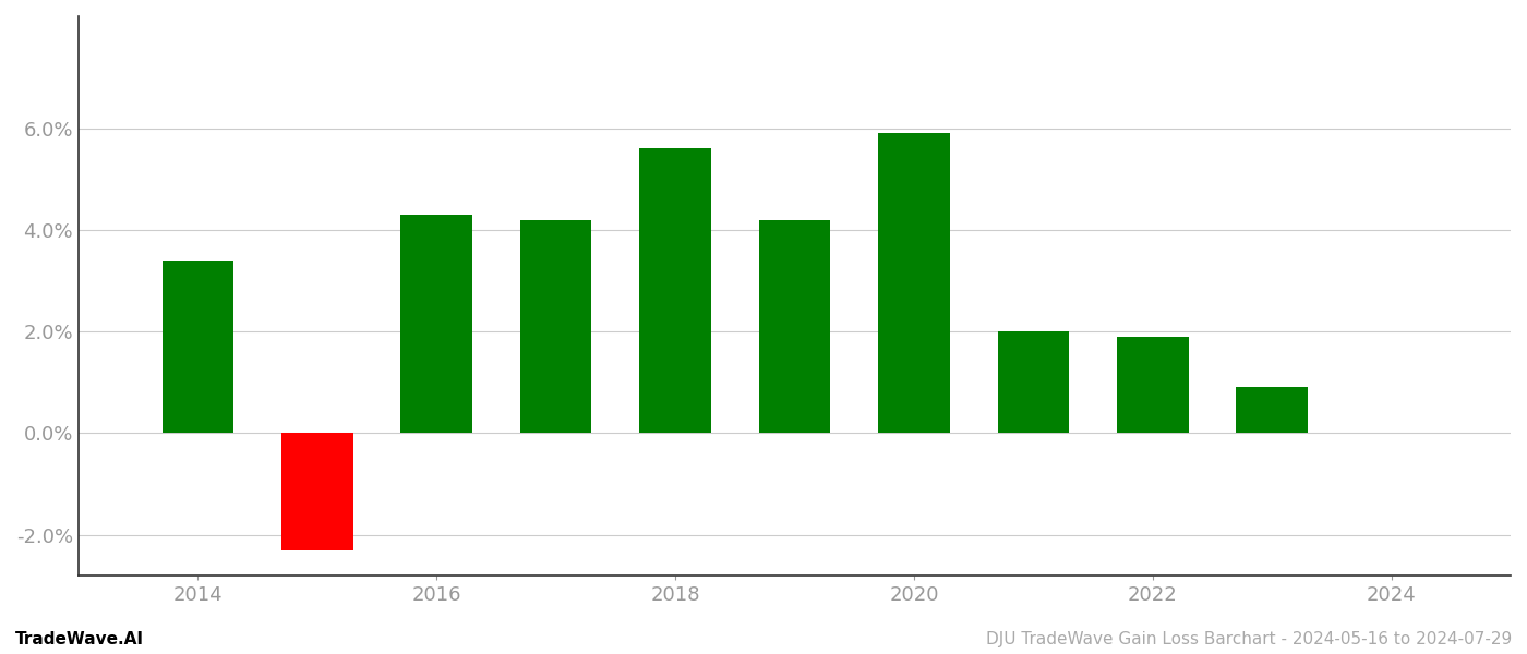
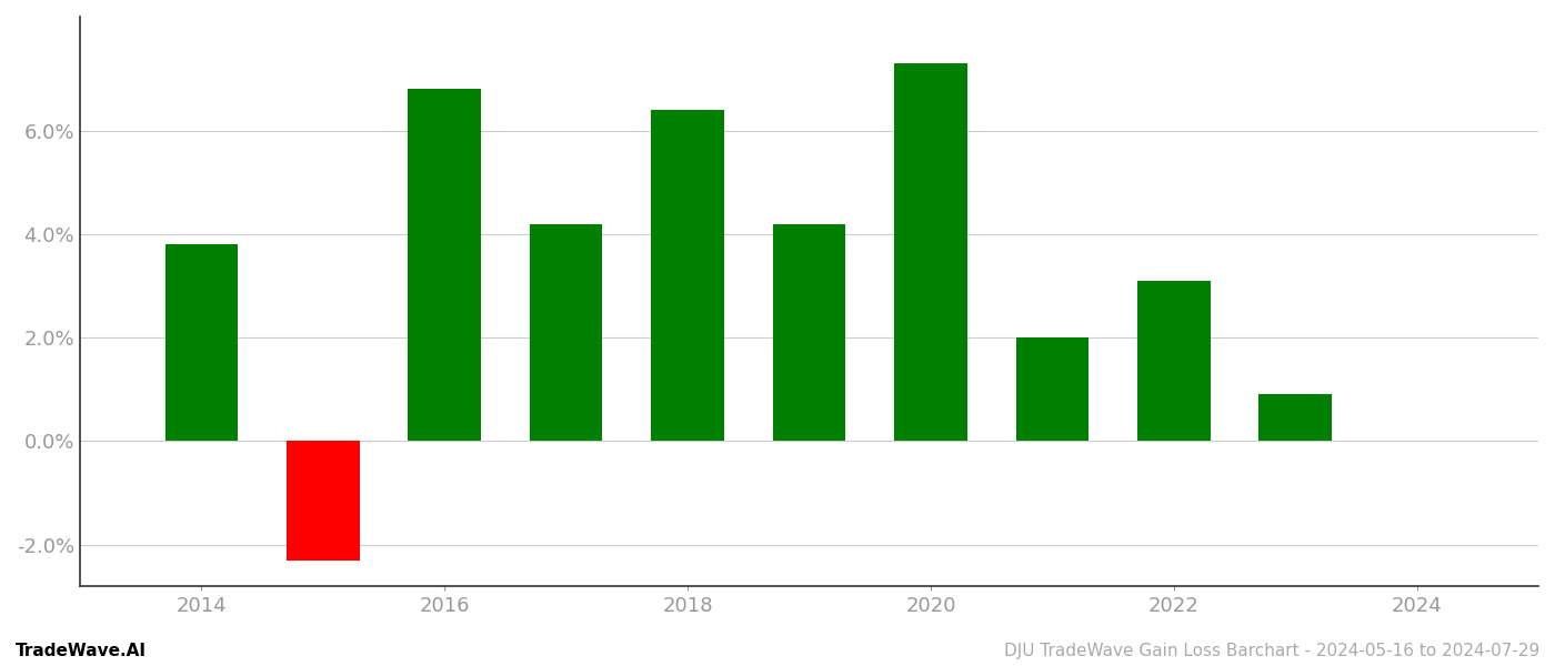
2014: 3.4% -> 3.8%
2016: 4.3% -> 6.8%
2018: 5.6% -> 6.4%
2020: 5.9% -> 7.3%
2022: 1.9% -> 3.1%
